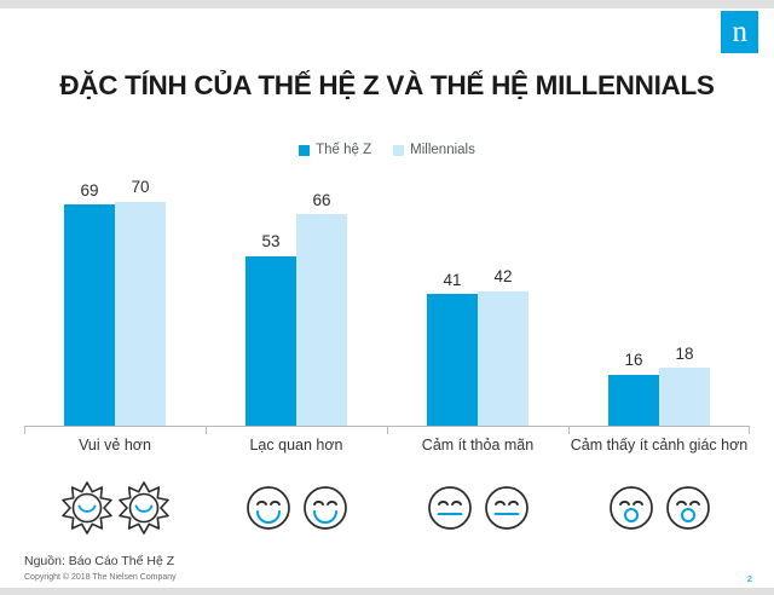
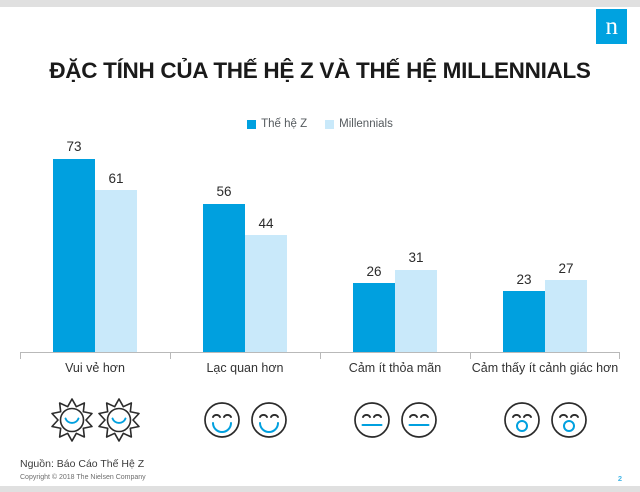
Thế hệ Z/Vui vẻ hơn: 69 -> 73
Millennials/Vui vẻ hơn: 70 -> 61
Thế hệ Z/Lạc quan hơn: 53 -> 56
Millennials/Lạc quan hơn: 66 -> 44
Thế hệ Z/Cảm ít thỏa mãn: 41 -> 26
Millennials/Cảm ít thỏa mãn: 42 -> 31
Thế hệ Z/Cảm thấy ít cảnh giác hơn: 16 -> 23
Millennials/Cảm thấy ít cảnh giác hơn: 18 -> 27
